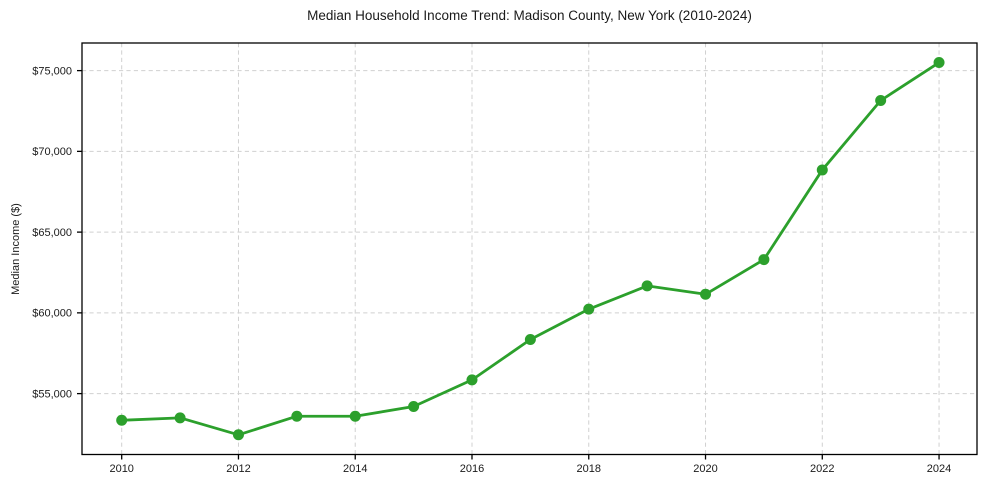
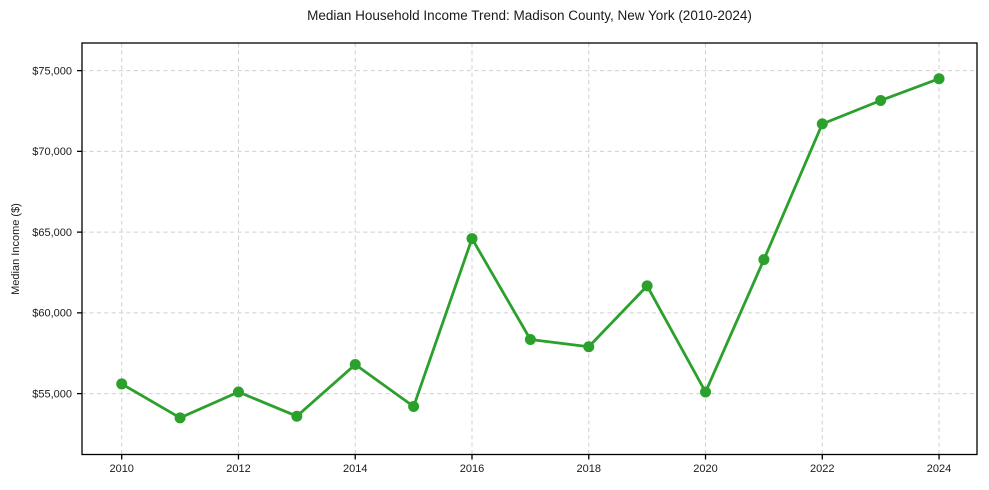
2010: $53400 -> $55600
2012: $52400 -> $55100
2014: $53600 -> $56800
2016: $55800 -> $64600
2018: $60200 -> $57900
2020: $61200 -> $55100
2022: $68800 -> $71700
2024: $75500 -> $74500
